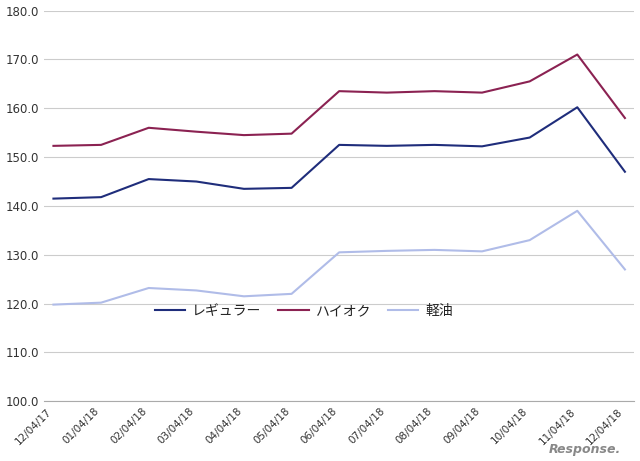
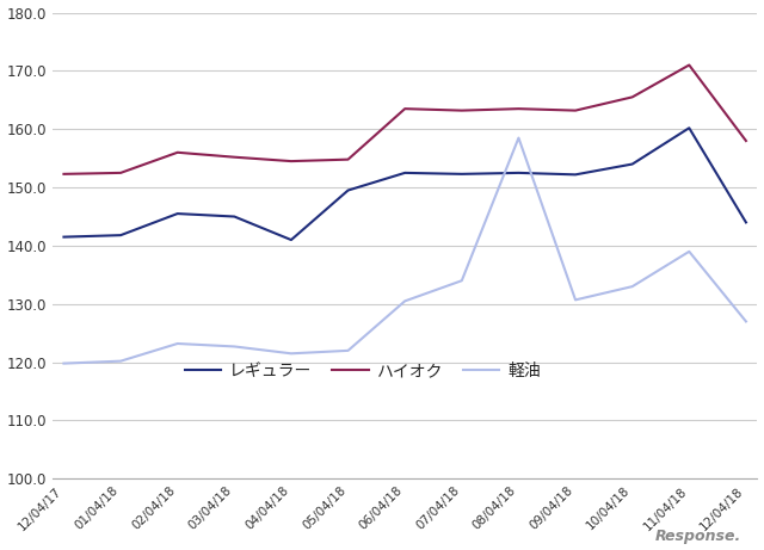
レギュラー/04/04/18: 143.5 -> 141.0
レギュラー/05/04/18: 143.7 -> 149.5
軽油/07/04/18: 130.8 -> 134.0
軽油/08/04/18: 131.0 -> 158.5
レギュラー/12/04/18: 147.0 -> 144.0
